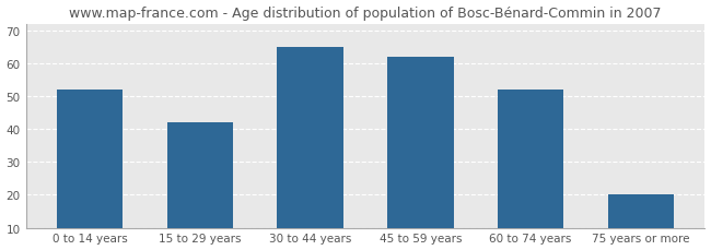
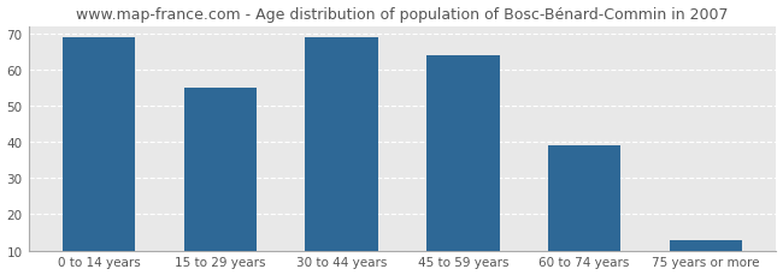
0 to 14 years: 52 -> 69
15 to 29 years: 42 -> 55
30 to 44 years: 65 -> 69
45 to 59 years: 62 -> 64
60 to 74 years: 52 -> 39
75 years or more: 20 -> 13
